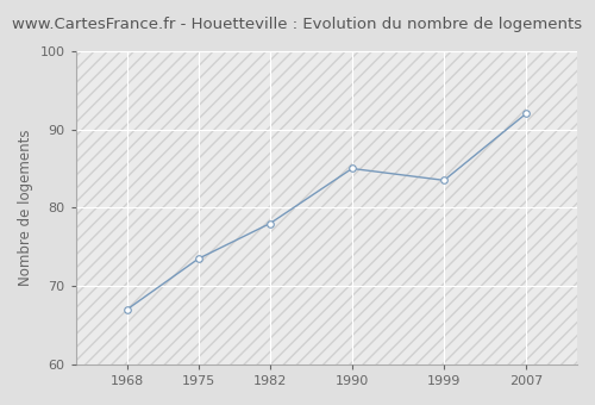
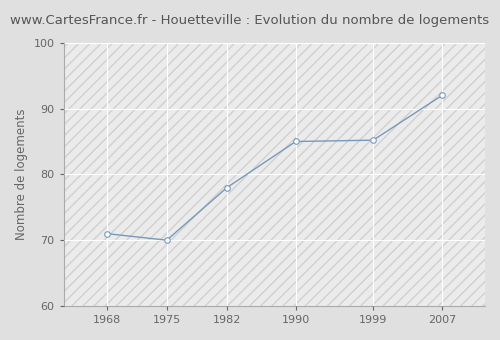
1968: 67.0 -> 71.0
1975: 73.5 -> 70.0
1999: 83.5 -> 85.2
